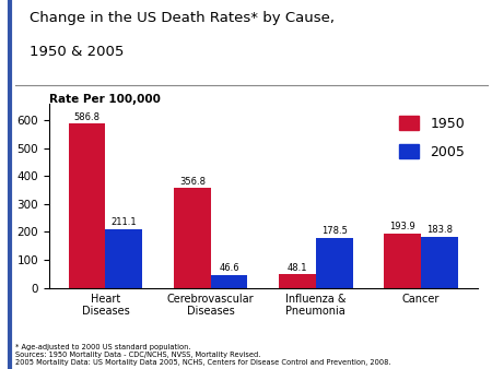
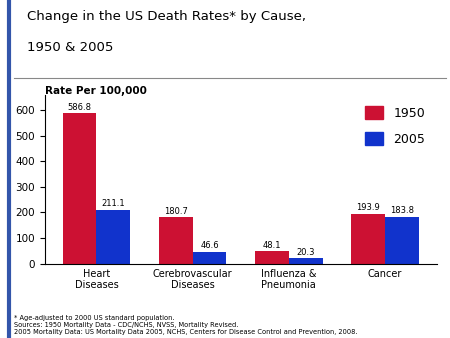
1950/Cerebrovascular Diseases: 356.8 -> 180.7
2005/Influenza & Pneumonia: 178.5 -> 20.3
